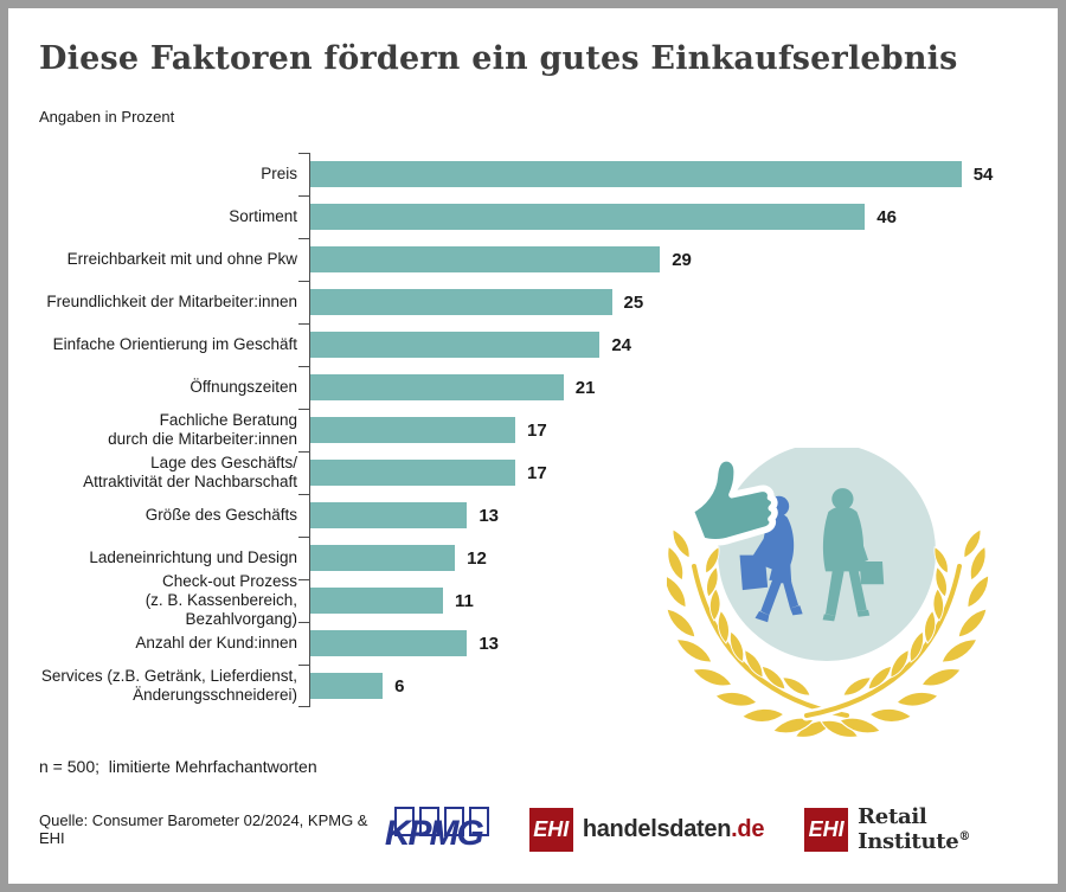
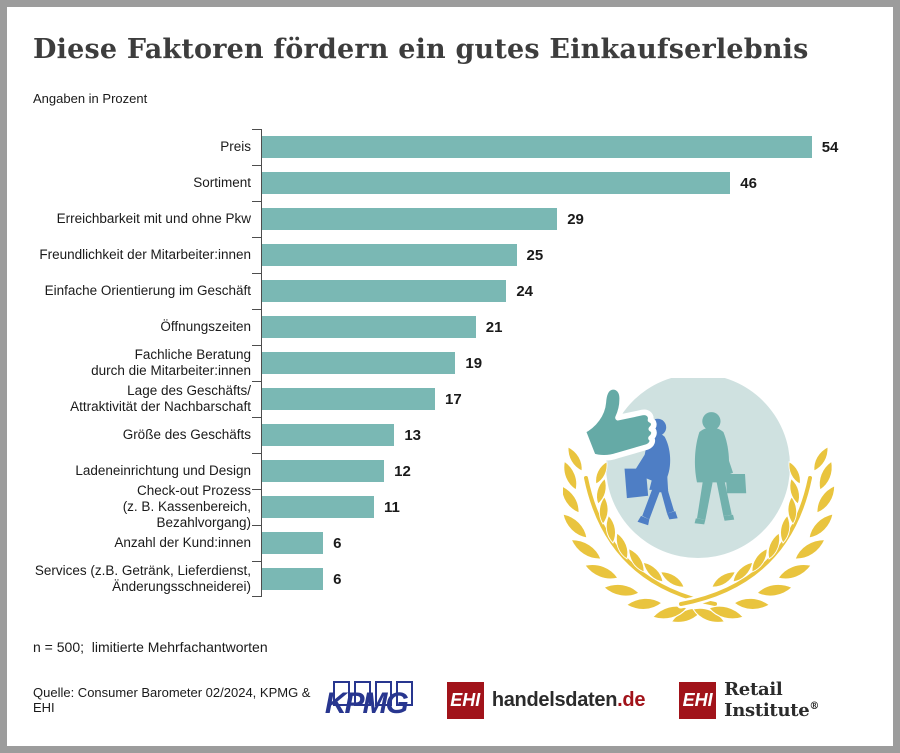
Fachliche Beratung durch die Mitarbeiter:innen: 17 -> 19
Anzahl der Kund:innen: 13 -> 6
